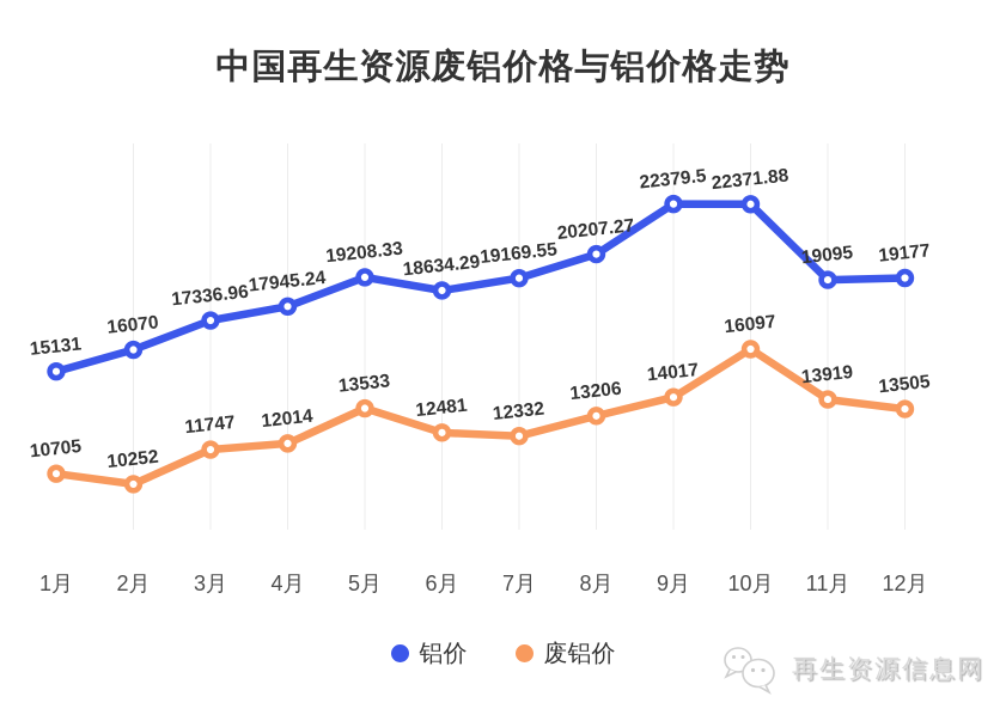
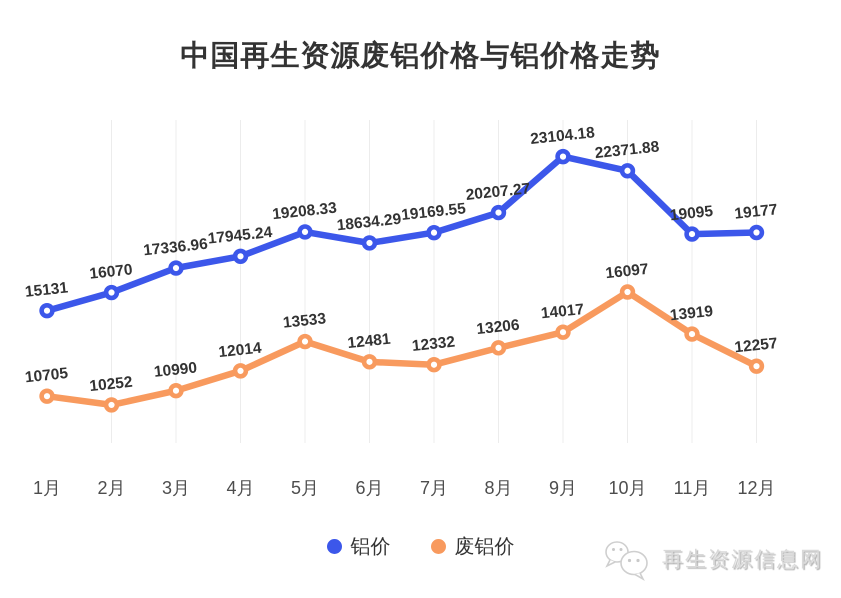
废铝价/3月: 11747 -> 10990
铝价/9月: 22379.5 -> 23104.18
废铝价/12月: 13505 -> 12257
